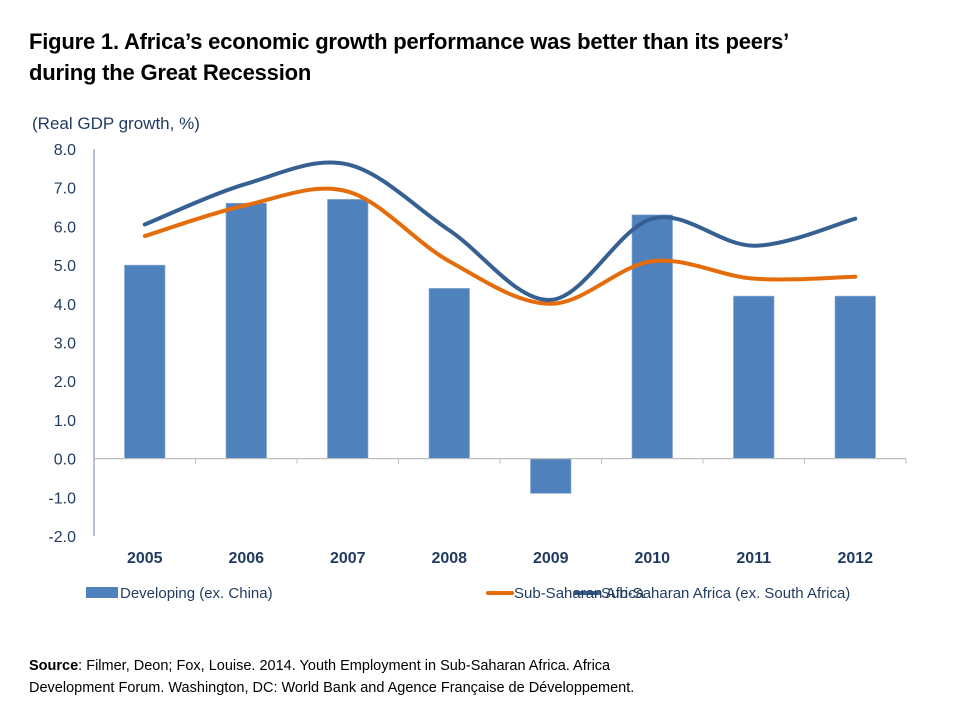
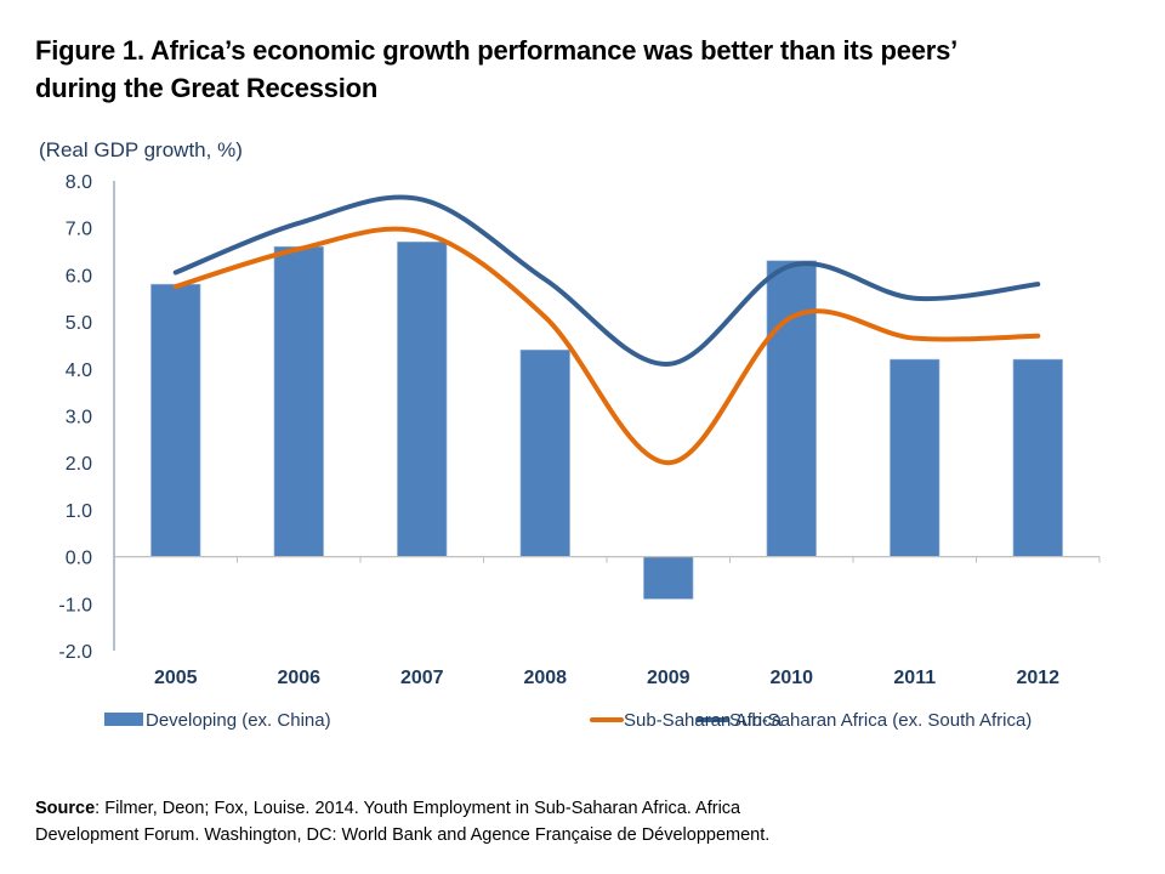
Developing (ex. China)/2005: 5.0 -> 5.8
Sub-Saharan Africa/2009: 4.0 -> 2.0
Sub-Saharan Africa (ex. South Africa)/2012: 6.2 -> 5.8
